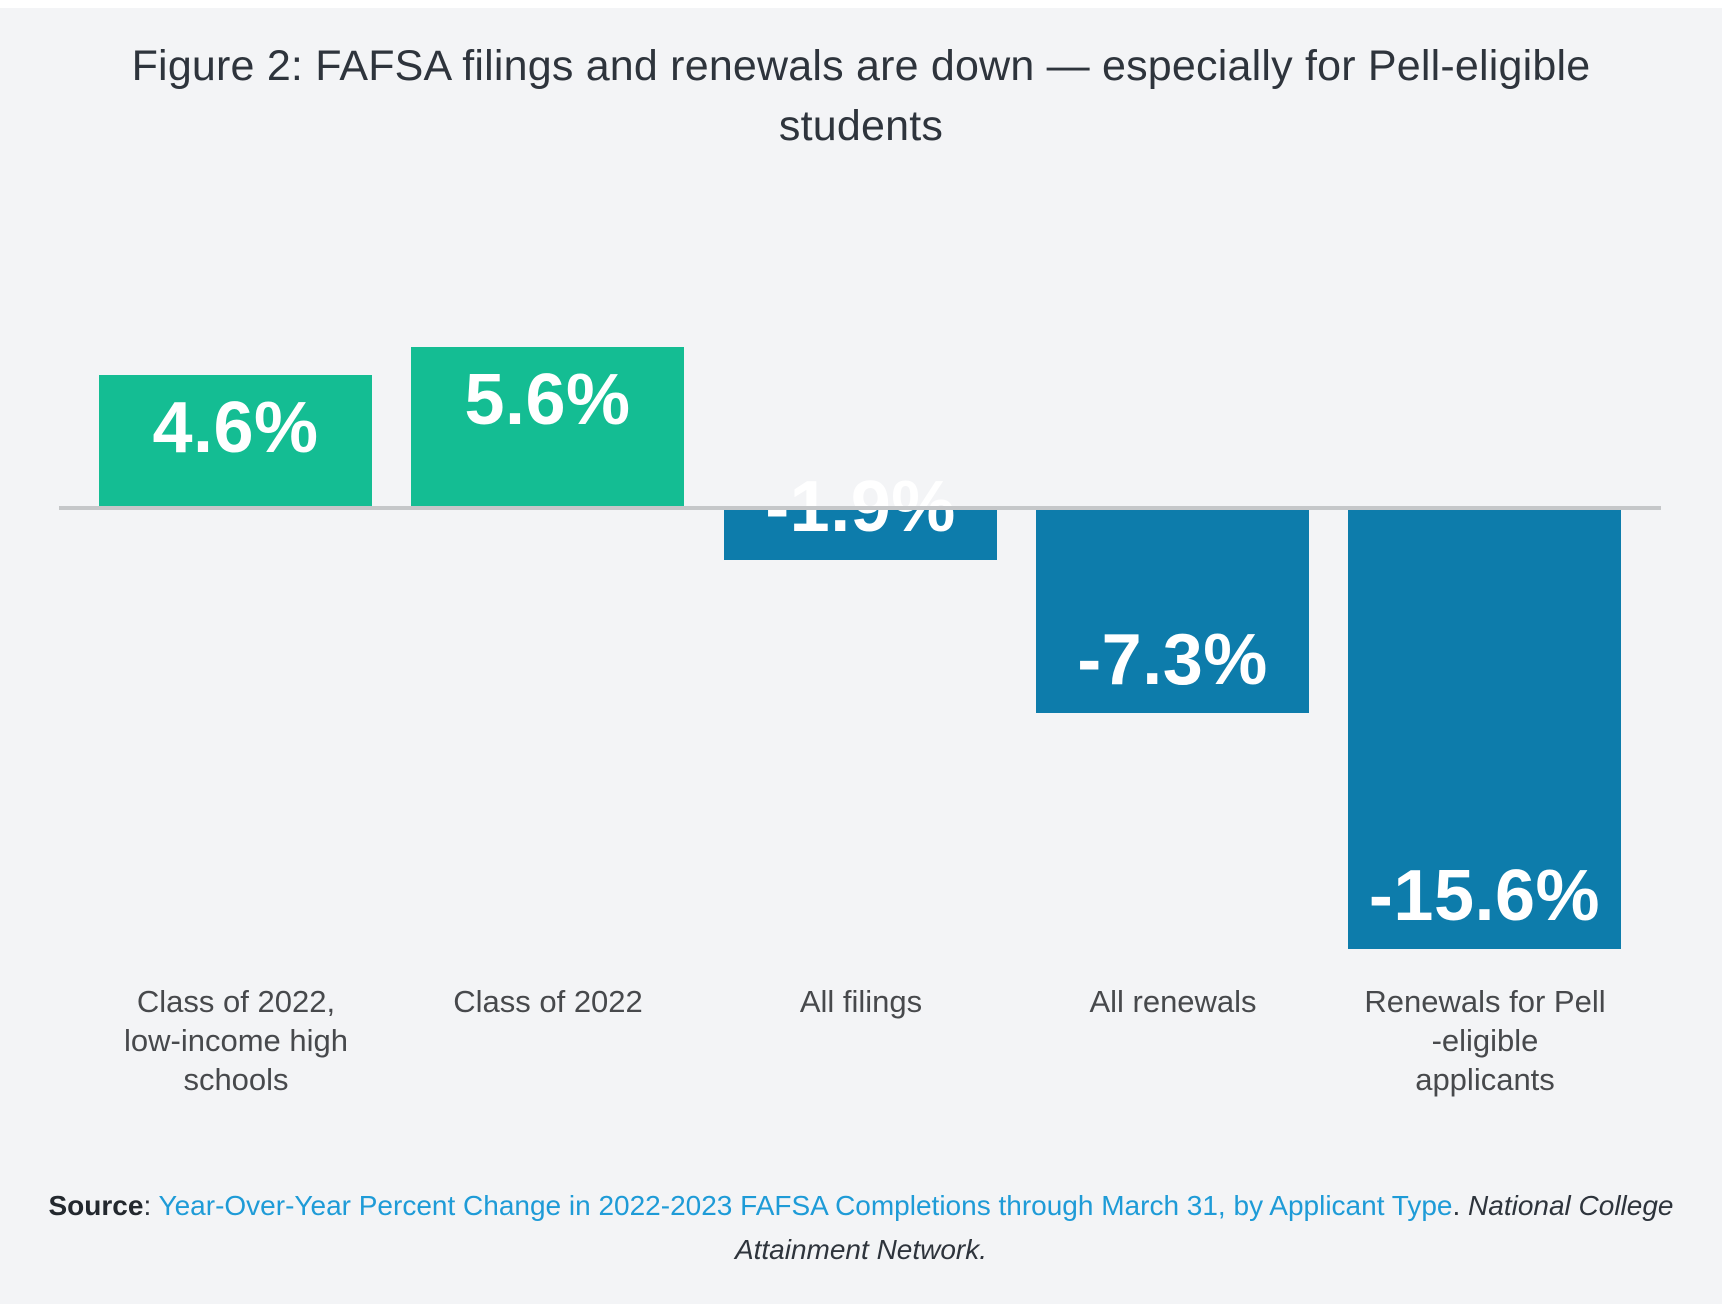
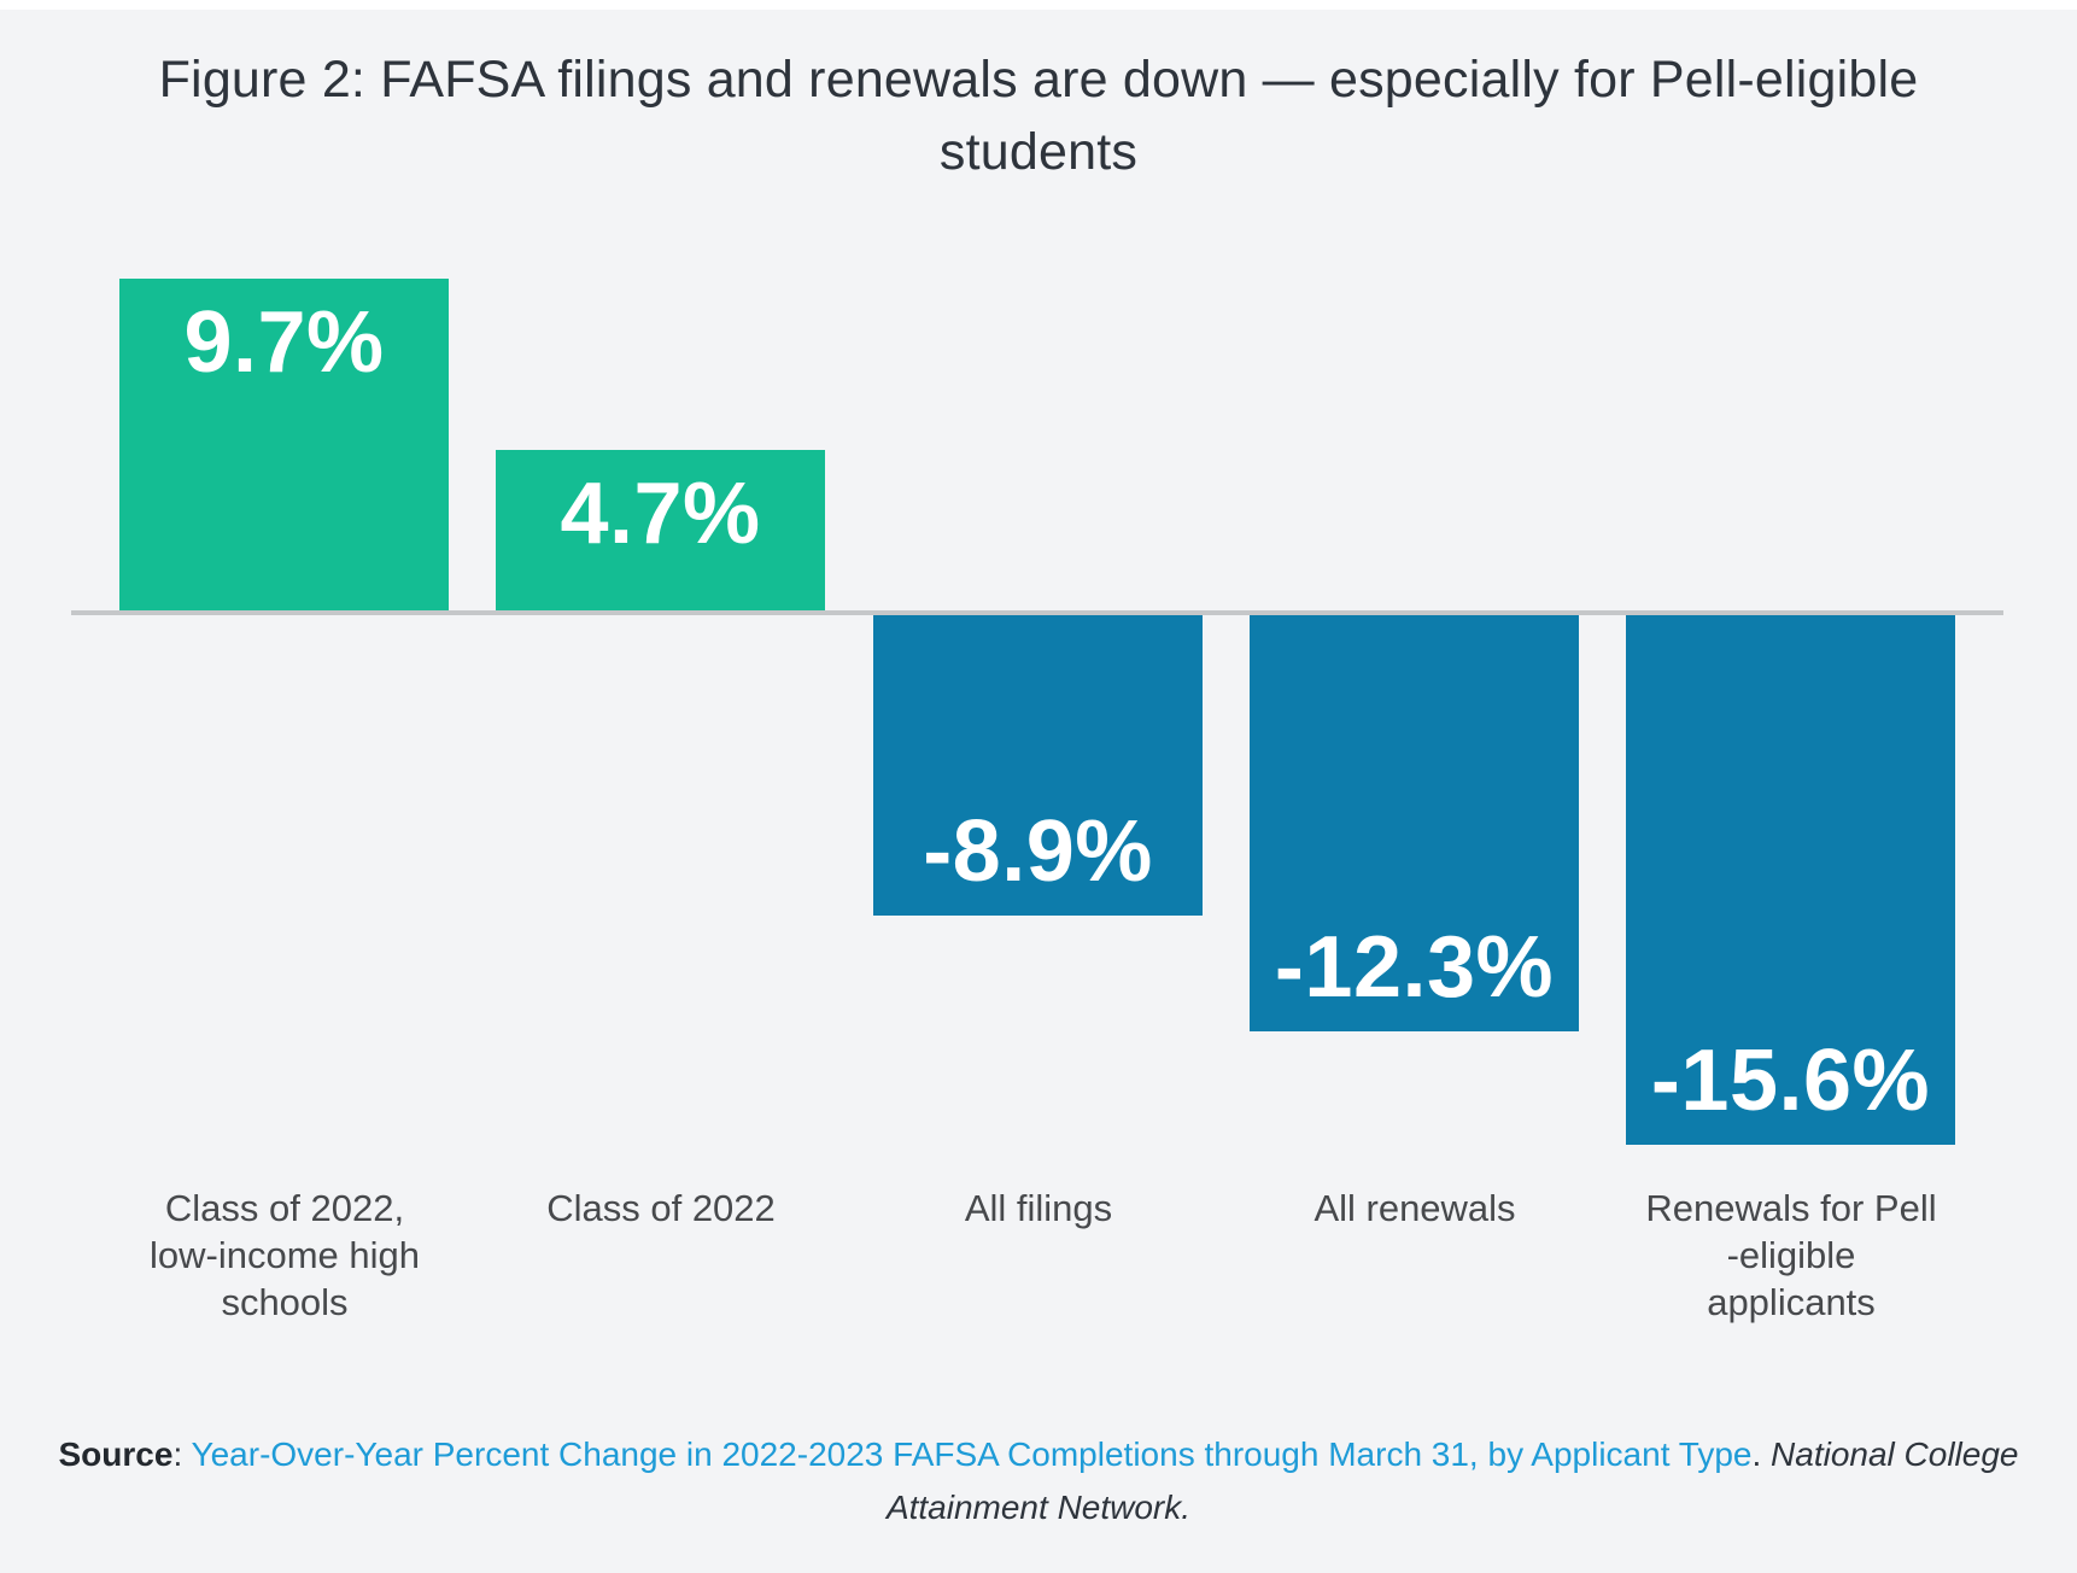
Class of 2022, low-income high schools: 4.6% -> 9.7%
Class of 2022: 5.6% -> 4.7%
All filings: -1.9% -> -8.9%
All renewals: -7.3% -> -12.3%
